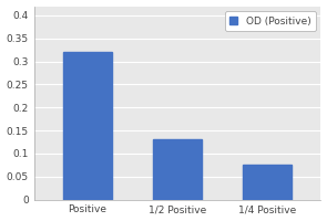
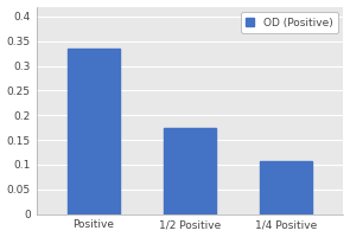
Positive: 0.320 -> 0.335
1/2 Positive: 0.130 -> 0.175
1/4 Positive: 0.075 -> 0.108
